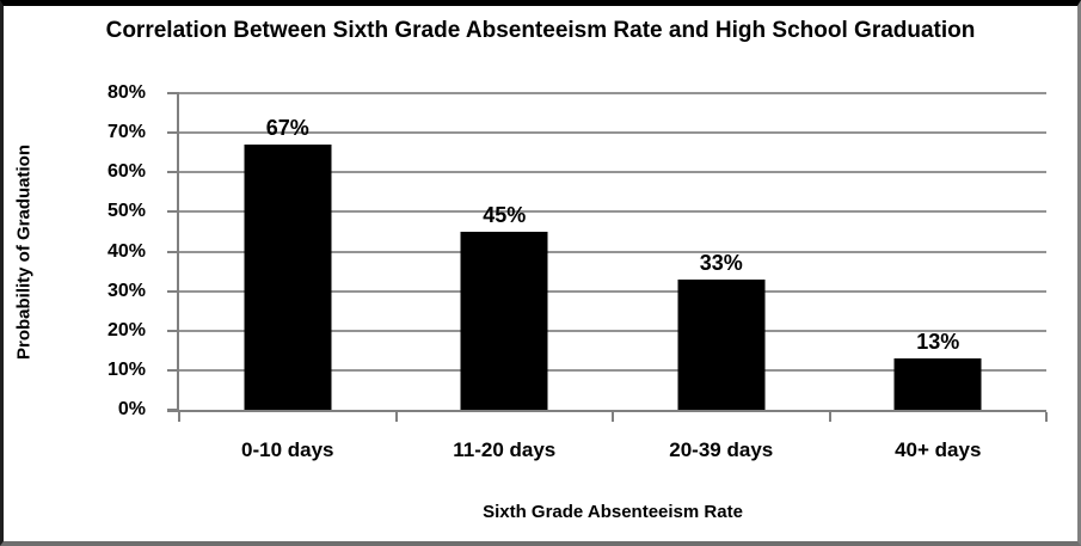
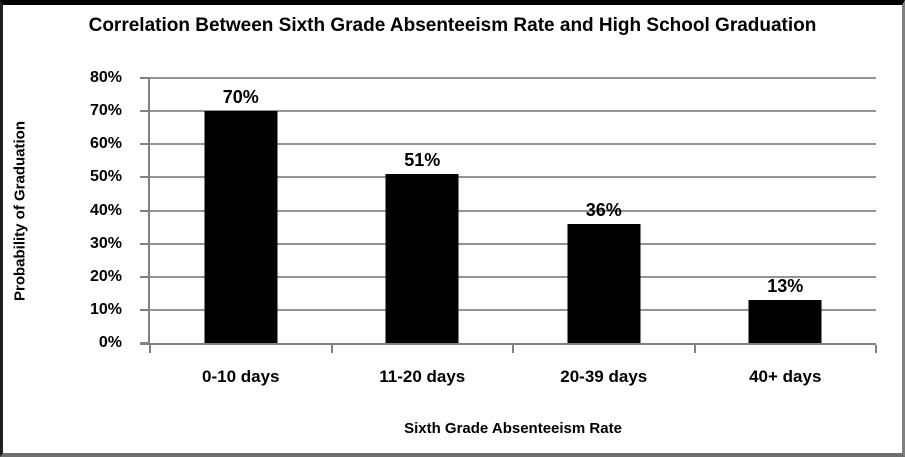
0-10 days: 67% -> 70%
11-20 days: 45% -> 51%
20-39 days: 33% -> 36%
